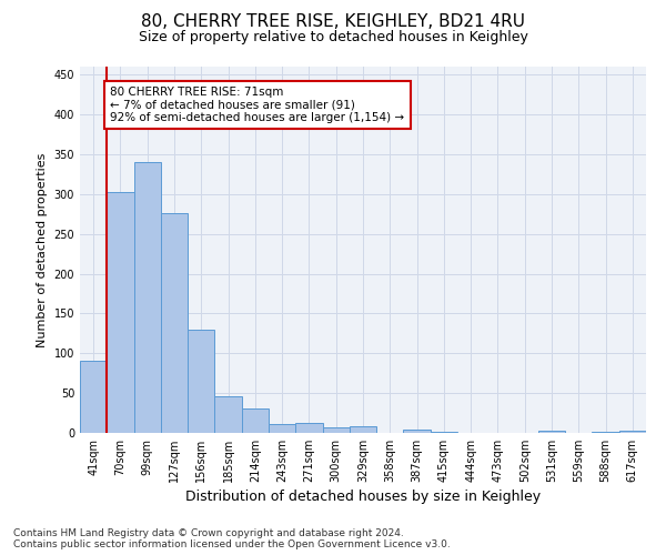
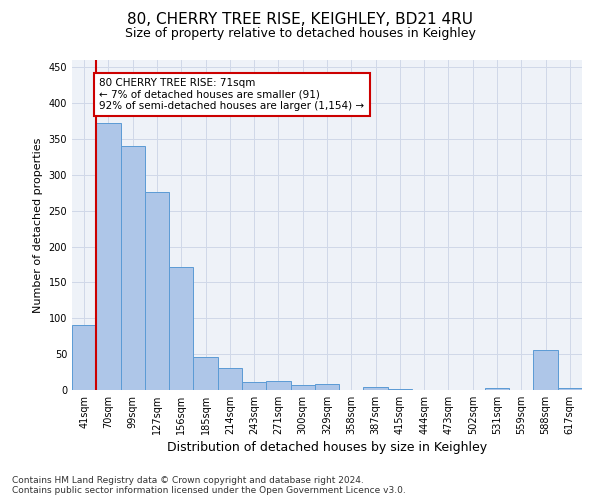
70sqm: 303 -> 372
156sqm: 130 -> 172
588sqm: 2 -> 56
